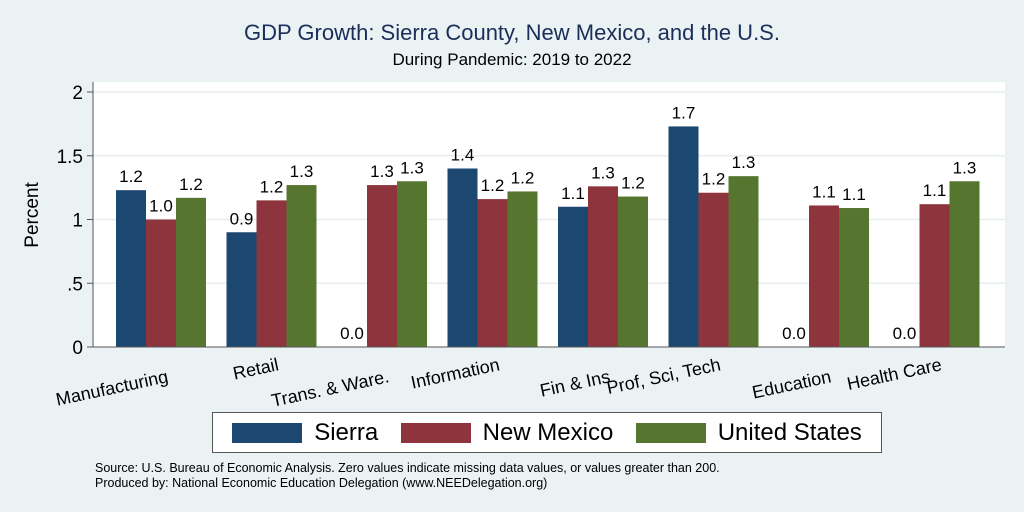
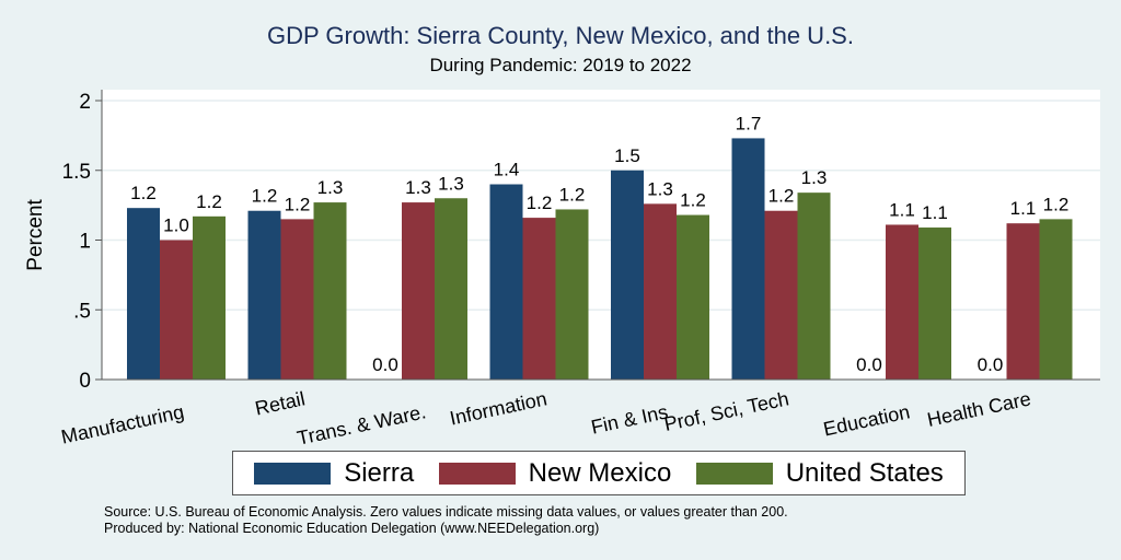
Sierra/Retail: 0.9 -> 1.2
Sierra/Fin & Ins: 1.1 -> 1.5
United States/Health Care: 1.3 -> 1.2
